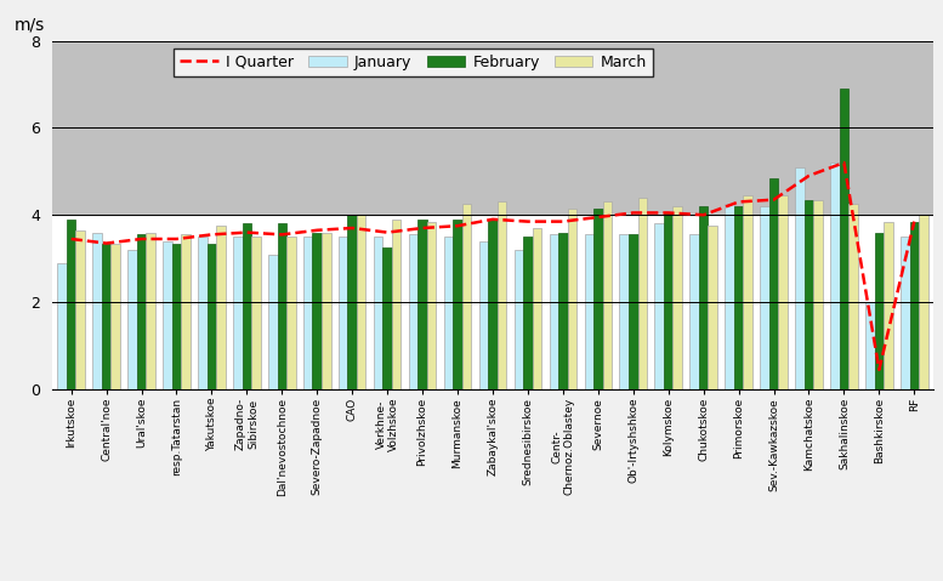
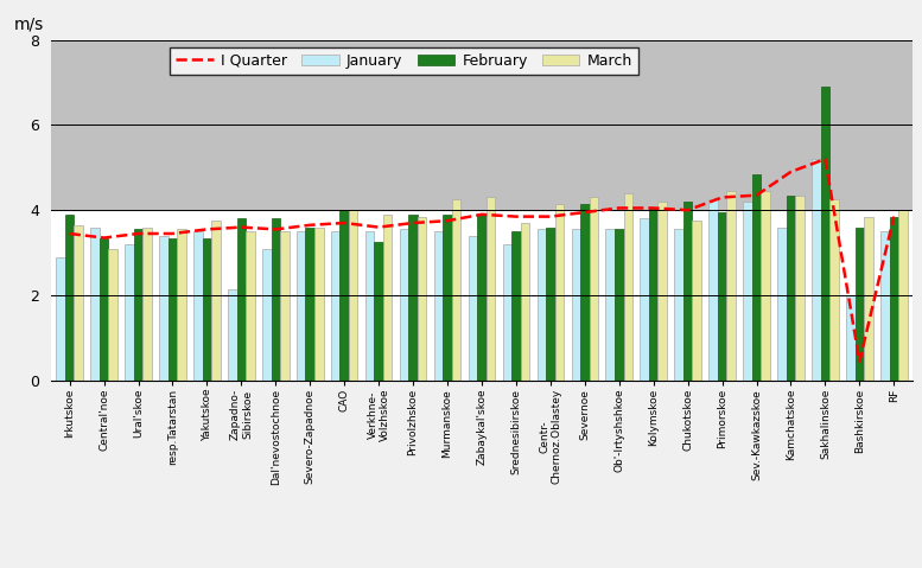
March/Central'noe: 3.35 -> 3.10
January/Zapadno- Sibirskoe: 3.50 -> 2.15
February/Primorskoe: 4.20 -> 3.95
January/Kamchatskoe: 5.10 -> 3.60
